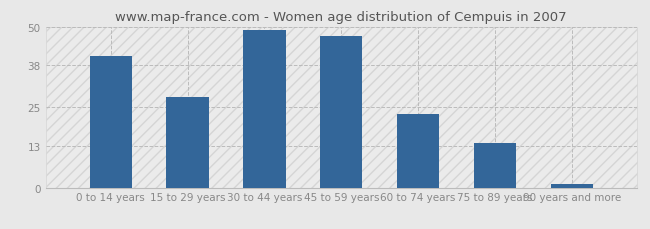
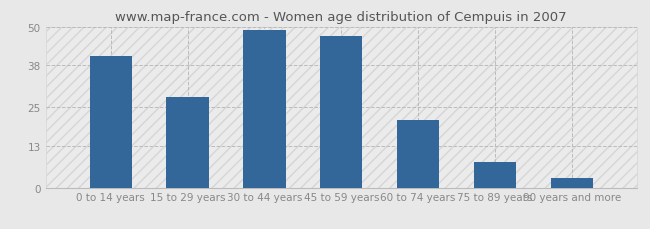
60 to 74 years: 23 -> 21
75 to 89 years: 14 -> 8
90 years and more: 1 -> 3
